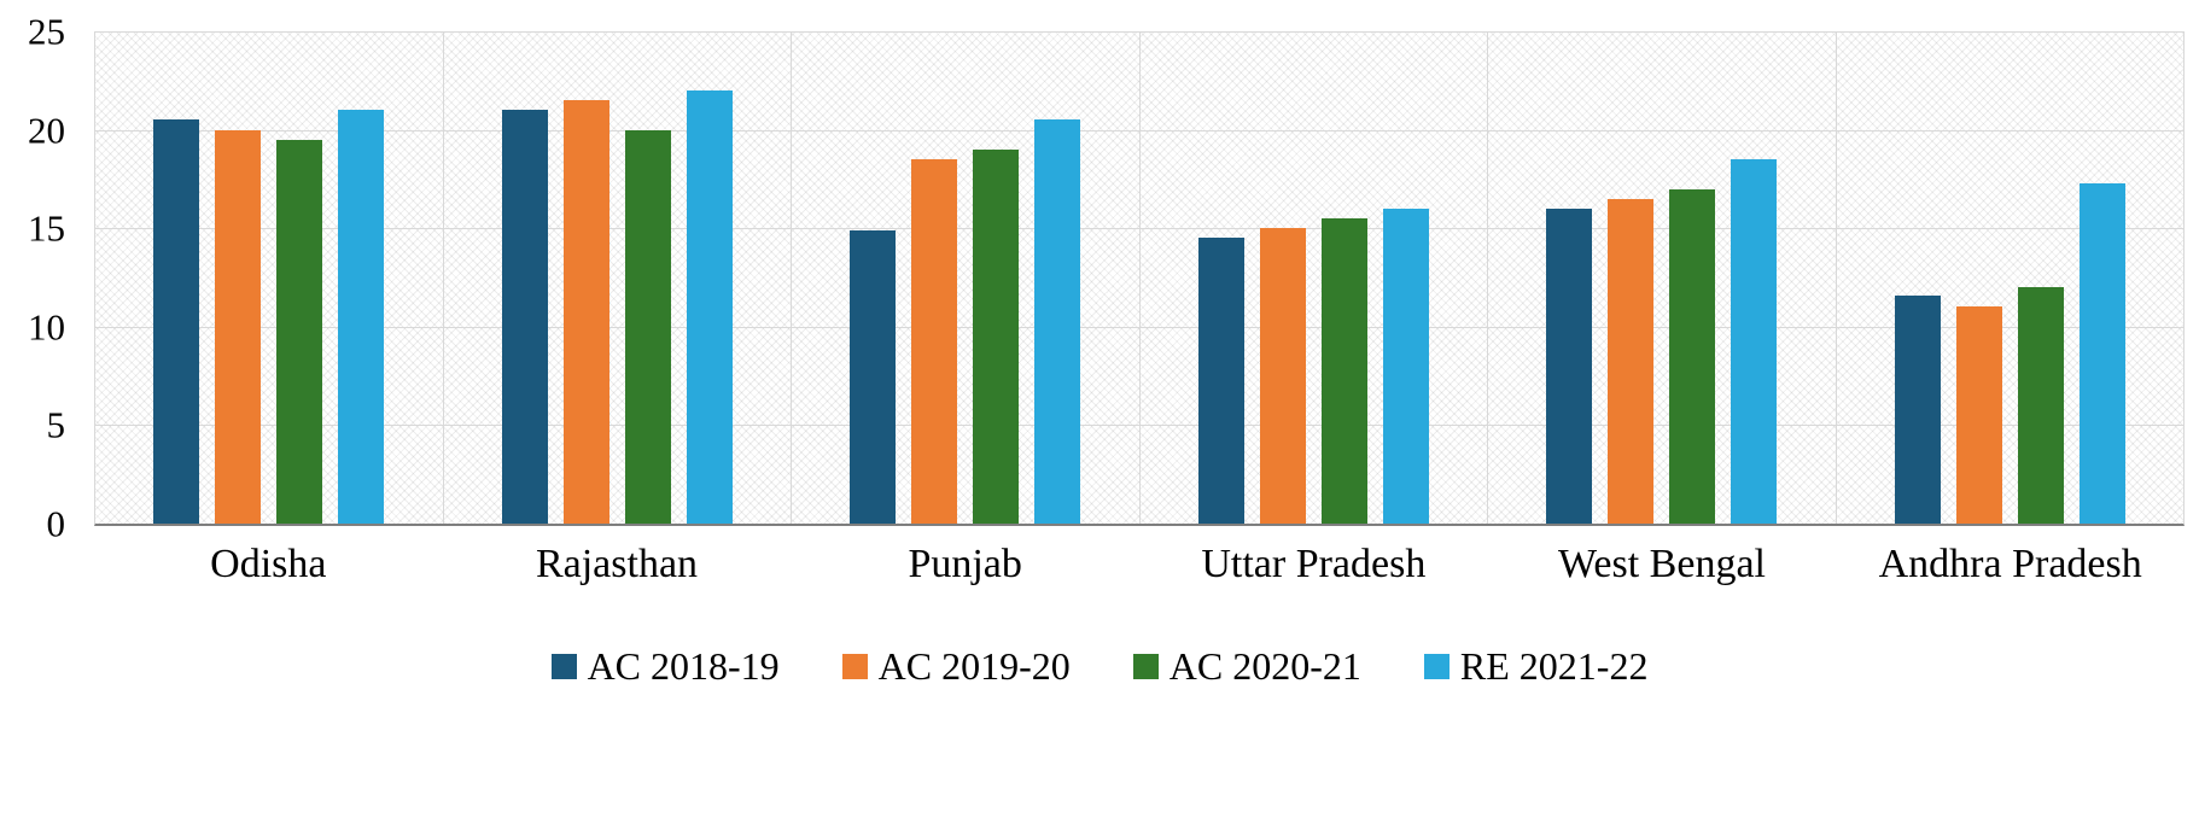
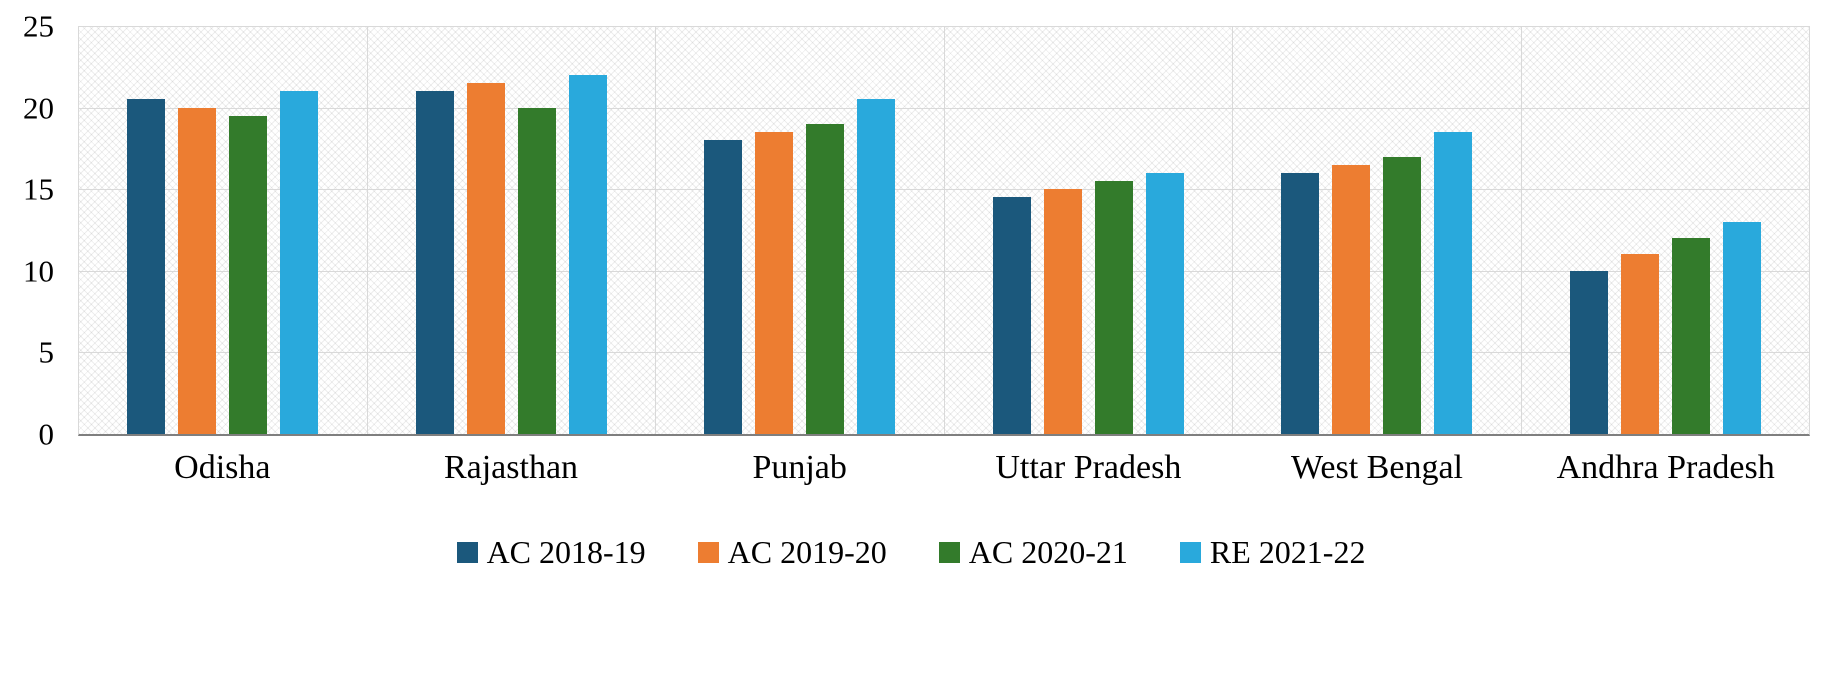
AC 2018-19/Punjab: 14.9 -> 18.0
AC 2018-19/Andhra Pradesh: 11.6 -> 10.0
RE 2021-22/Andhra Pradesh: 17.3 -> 13.0
